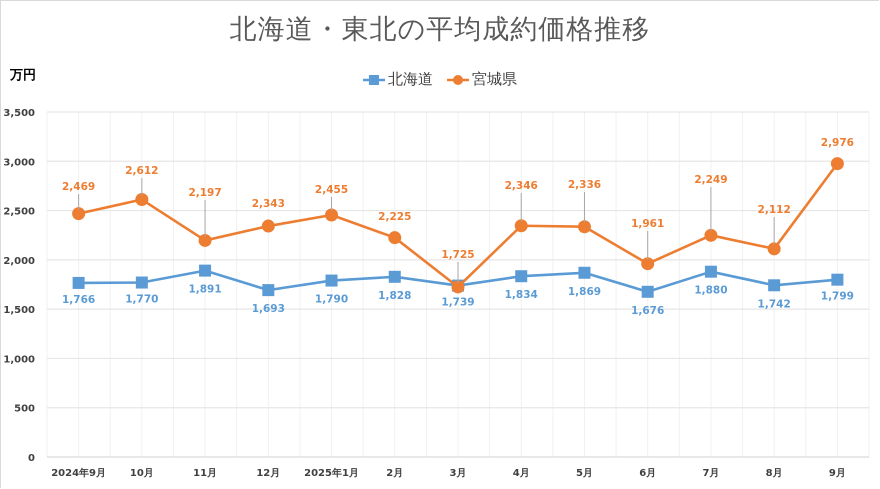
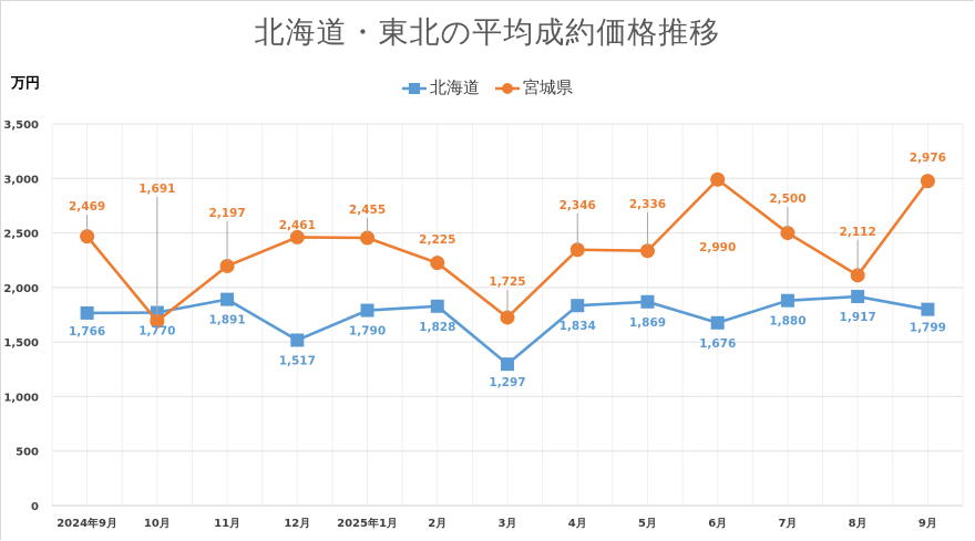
宮城県/10月: 2,612 -> 1,691
北海道/12月: 1,693 -> 1,517
宮城県/12月: 2,343 -> 2,461
北海道/3月: 1,739 -> 1,297
宮城県/6月: 1,961 -> 2,990
宮城県/7月: 2,249 -> 2,500
北海道/8月: 1,742 -> 1,917
